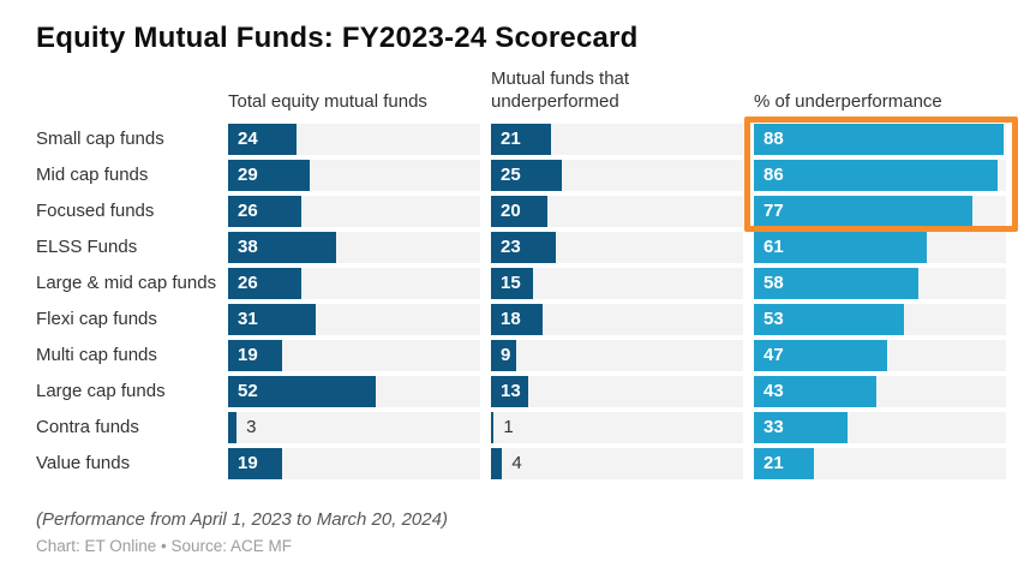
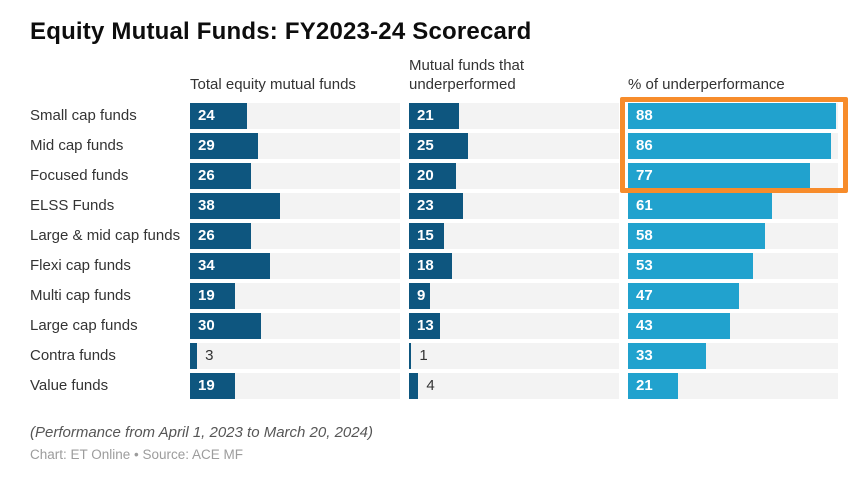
Total equity mutual funds/Flexi cap funds: 31 -> 34
Total equity mutual funds/Large cap funds: 52 -> 30
